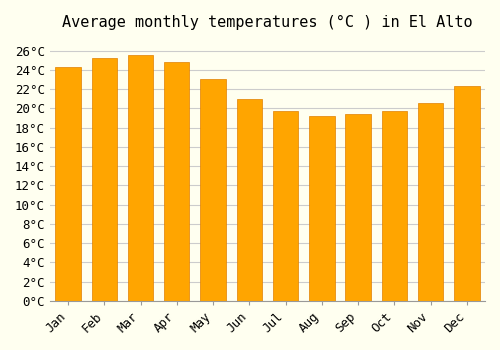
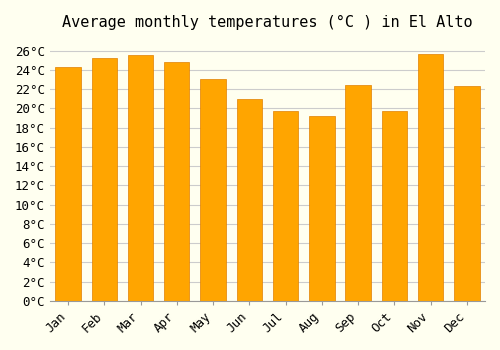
Sep: 19.4°C -> 22.4°C
Nov: 20.5°C -> 25.6°C
